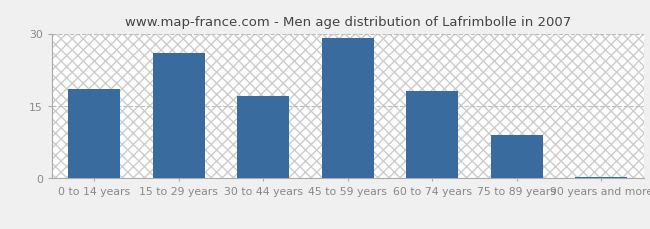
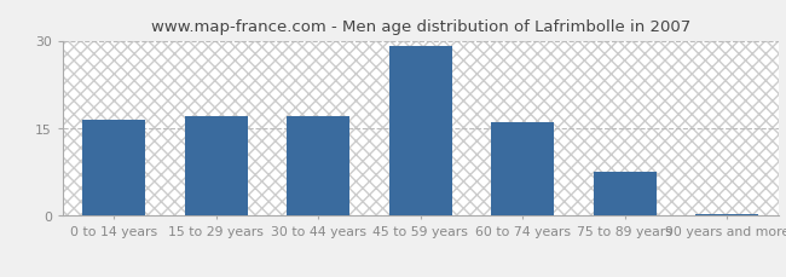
0 to 14 years: 18.5 -> 16.5
15 to 29 years: 26.0 -> 17.0
60 to 74 years: 18.0 -> 16.0
75 to 89 years: 9.0 -> 7.5
